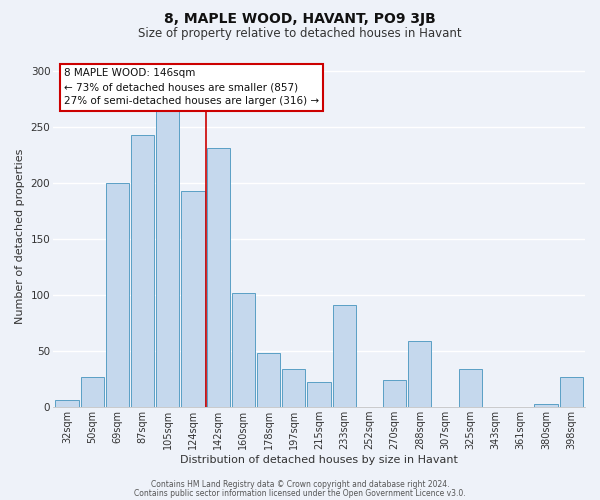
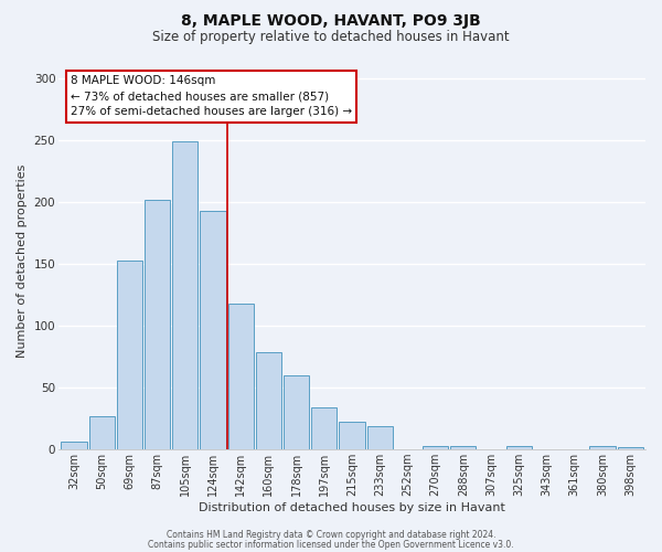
69sqm: 200 -> 153
87sqm: 243 -> 202
105sqm: 265 -> 249
142sqm: 231 -> 118
160sqm: 102 -> 79
178sqm: 48 -> 60
233sqm: 91 -> 19
270sqm: 24 -> 3
288sqm: 59 -> 3
325sqm: 34 -> 3
398sqm: 27 -> 2
